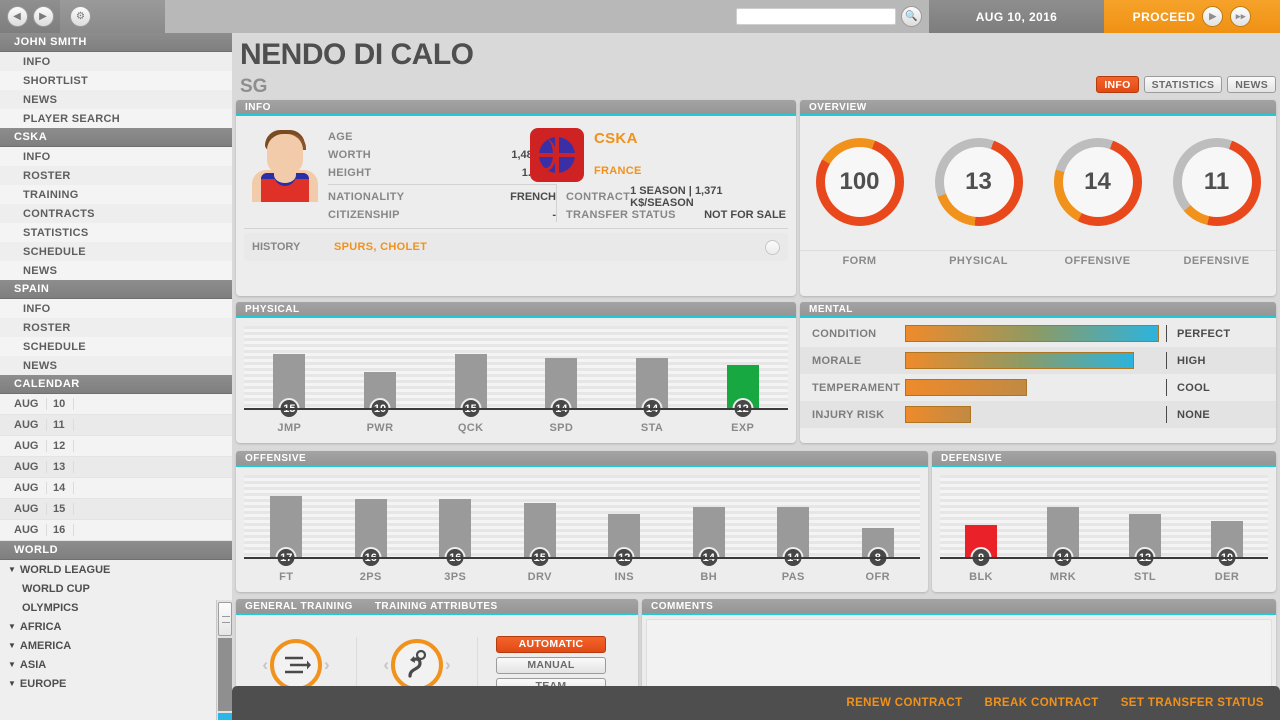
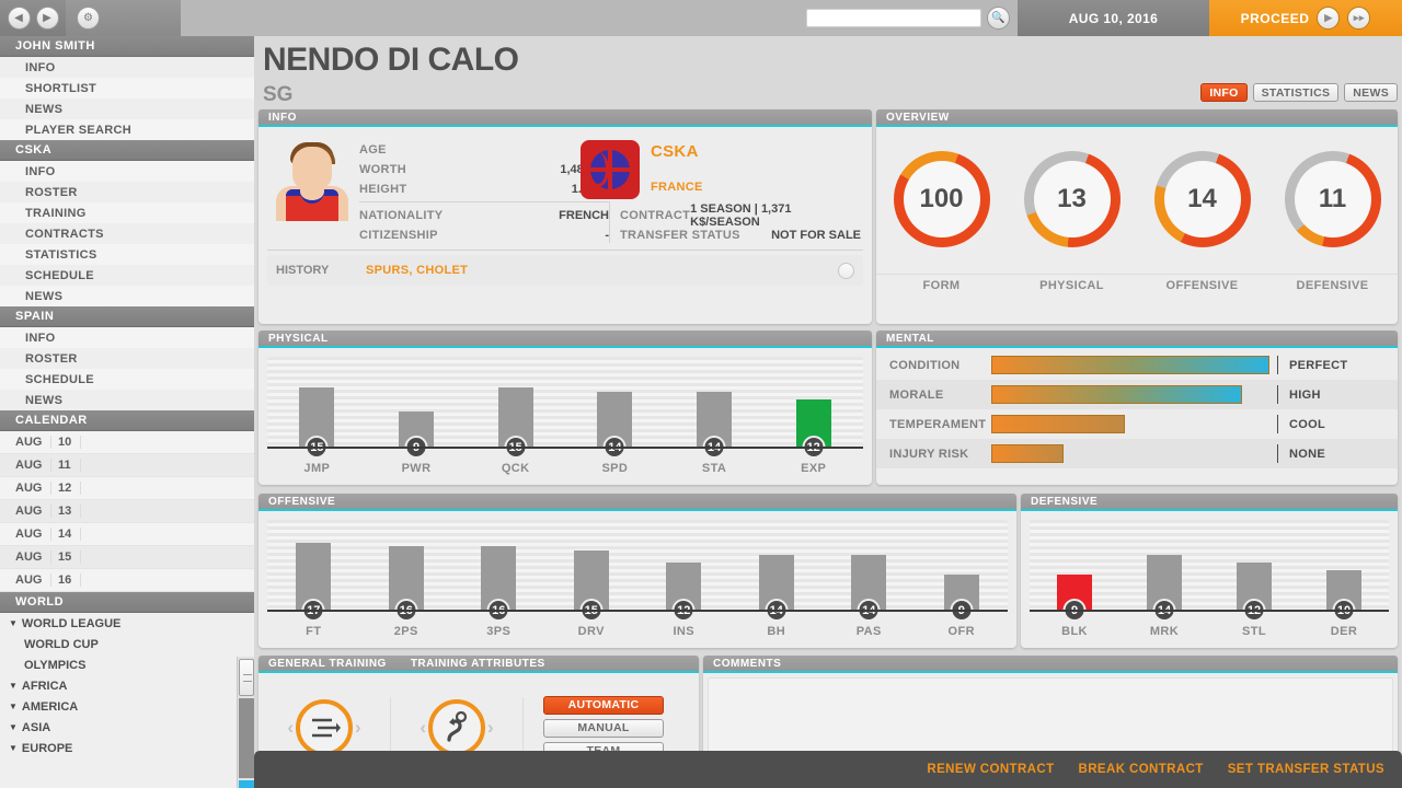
PHYSICAL/PWR: 10 -> 9
OFFENSIVE/OFR: 8 -> 9
